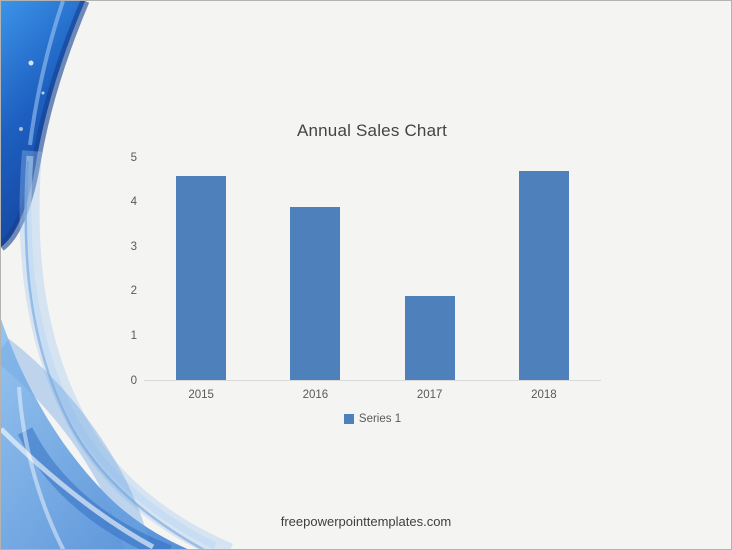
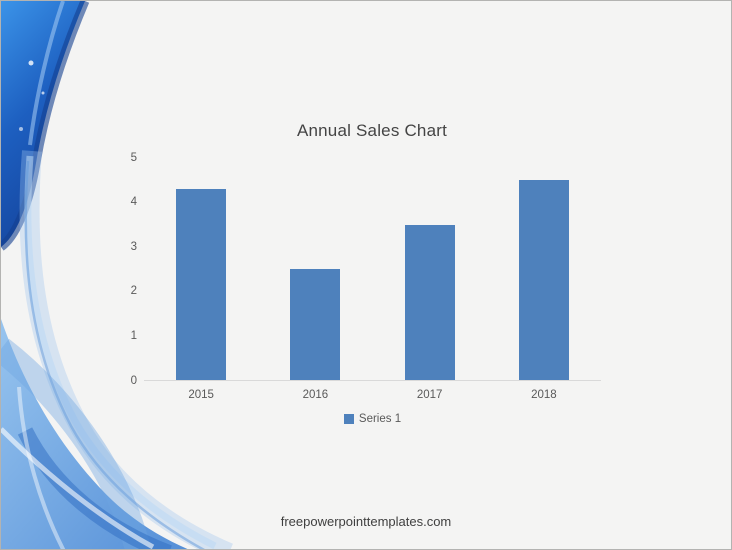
2015: 4.6 -> 4.3
2016: 3.9 -> 2.5
2017: 1.9 -> 3.5
2018: 4.7 -> 4.5
